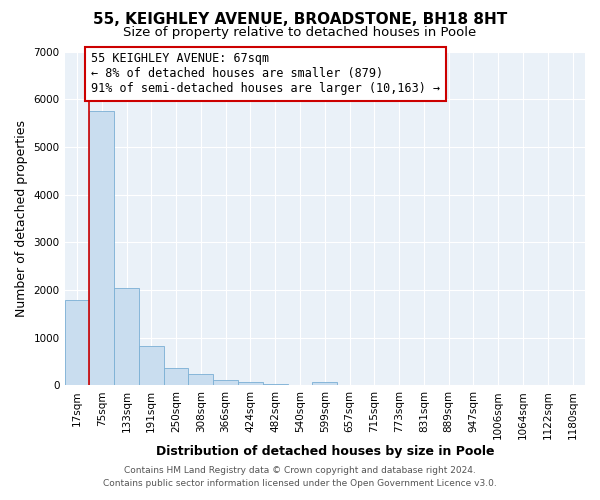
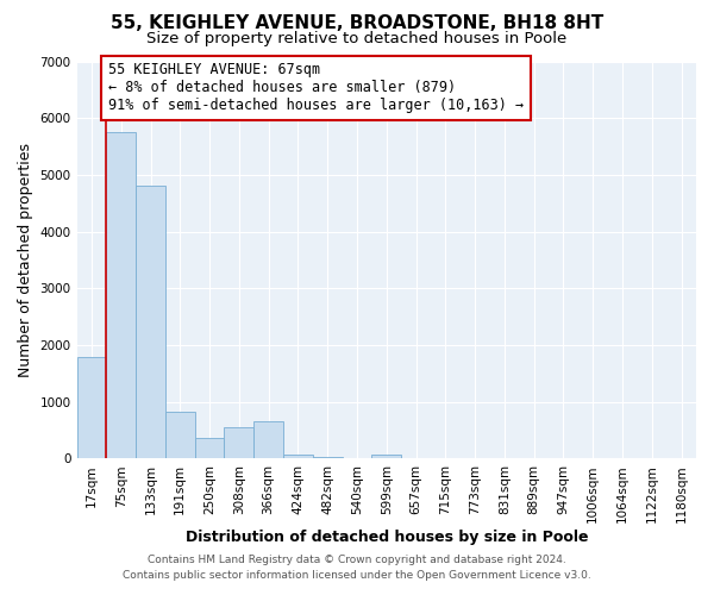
133sqm: 2050 -> 4800
308sqm: 240 -> 550
366sqm: 120 -> 650
